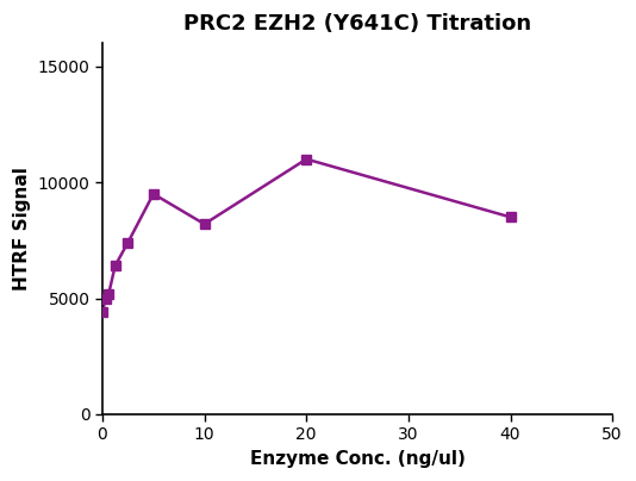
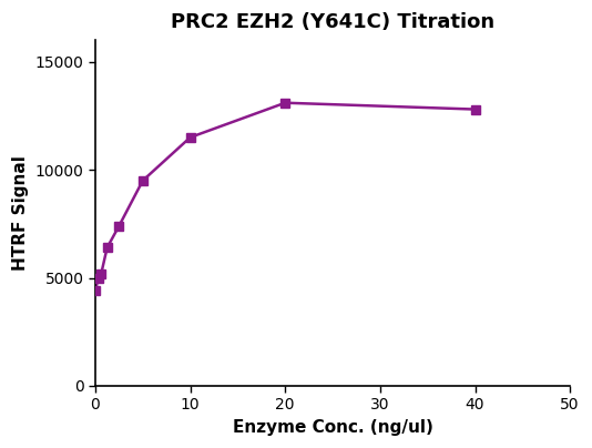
10: 8200 -> 11500
20: 11000 -> 13100
40: 8500 -> 12800
